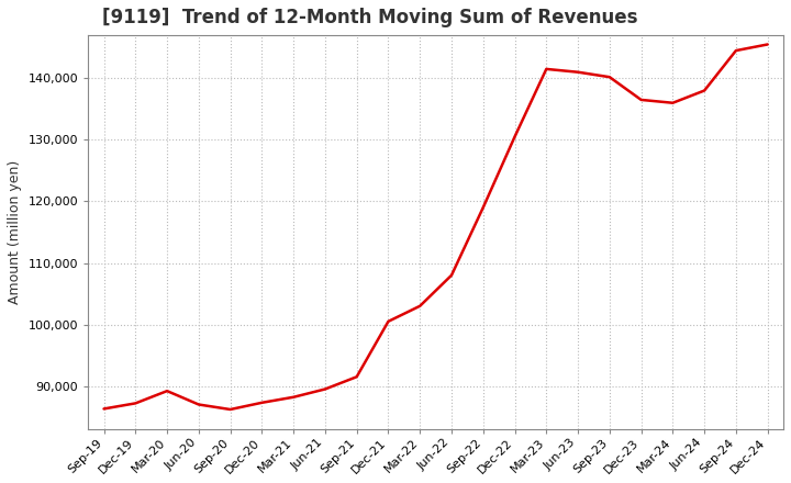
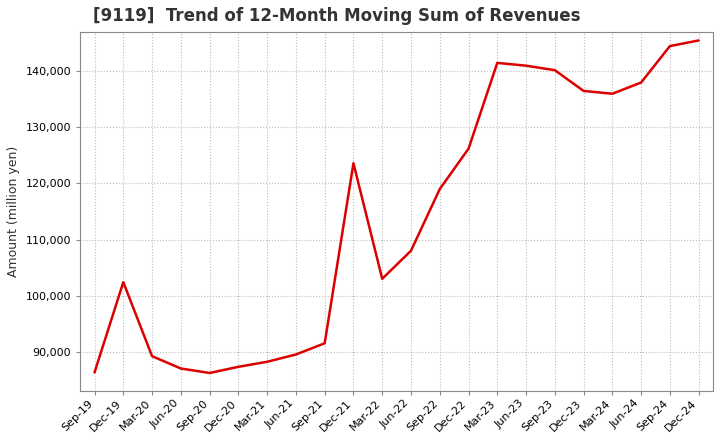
Dec-19: 87,200 -> 102,400
Dec-21: 100,500 -> 123,600
Dec-22: 130,500 -> 126,200
